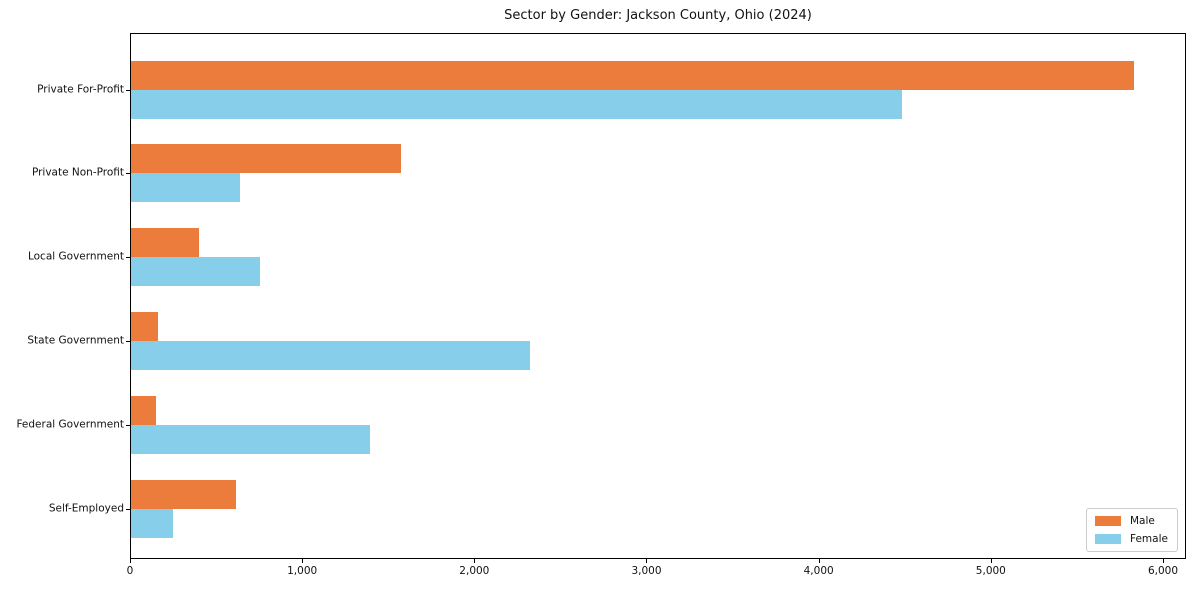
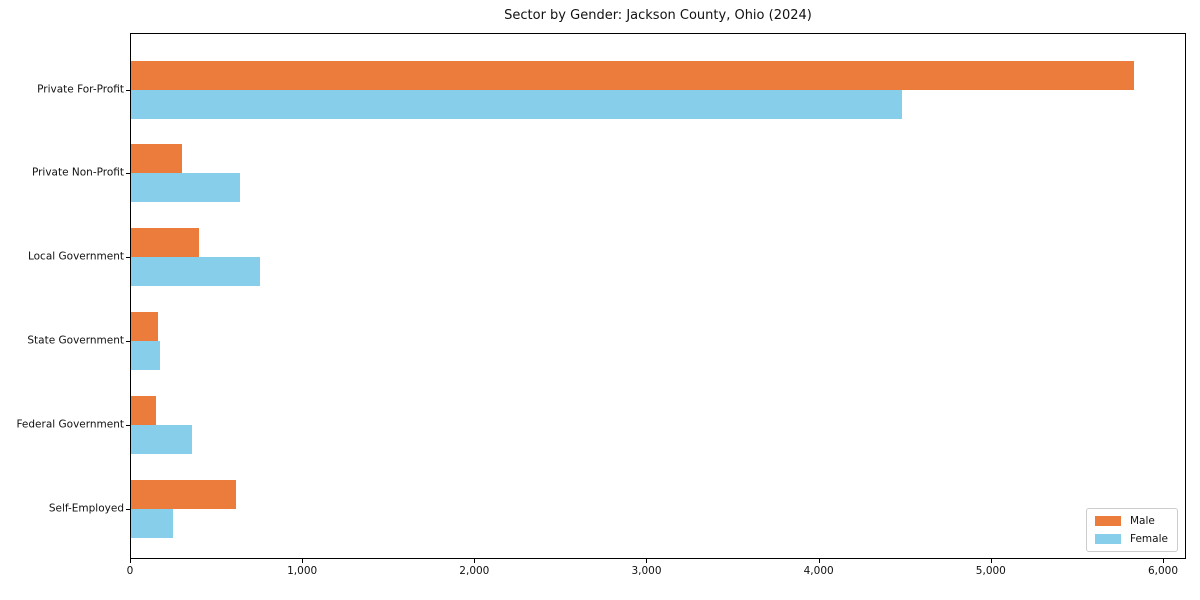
Male/Private Non-Profit: 1570 -> 300
Female/State Government: 2320 -> 170
Female/Federal Government: 1390 -> 360
